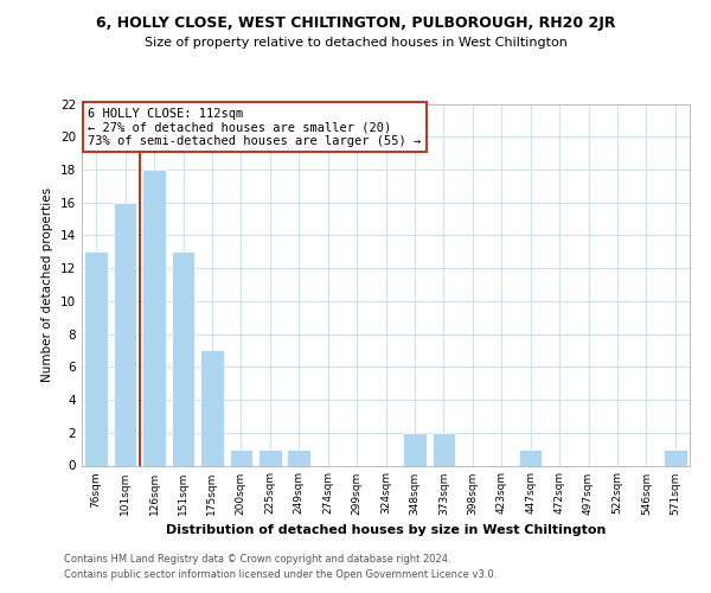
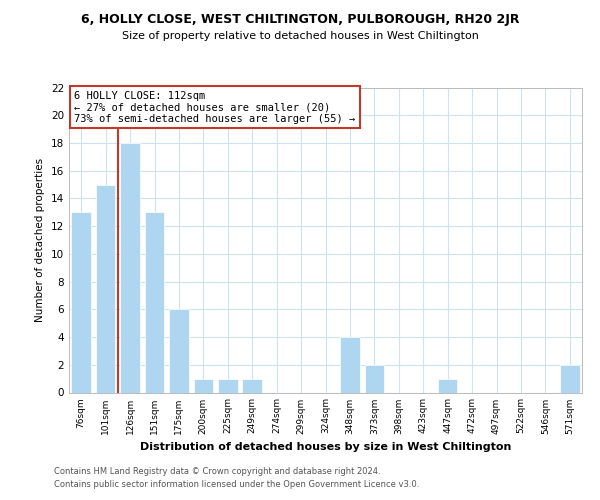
101sqm: 16 -> 15
175sqm: 7 -> 6
348sqm: 2 -> 4
571sqm: 1 -> 2
